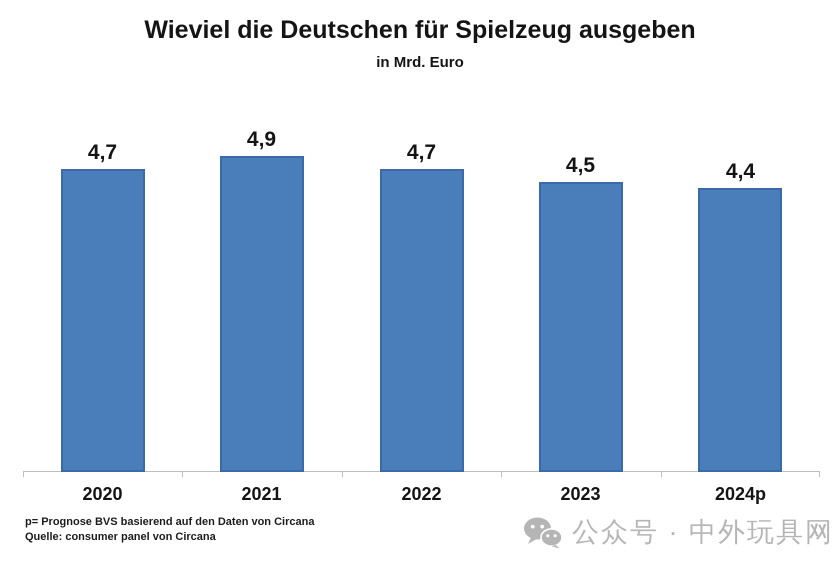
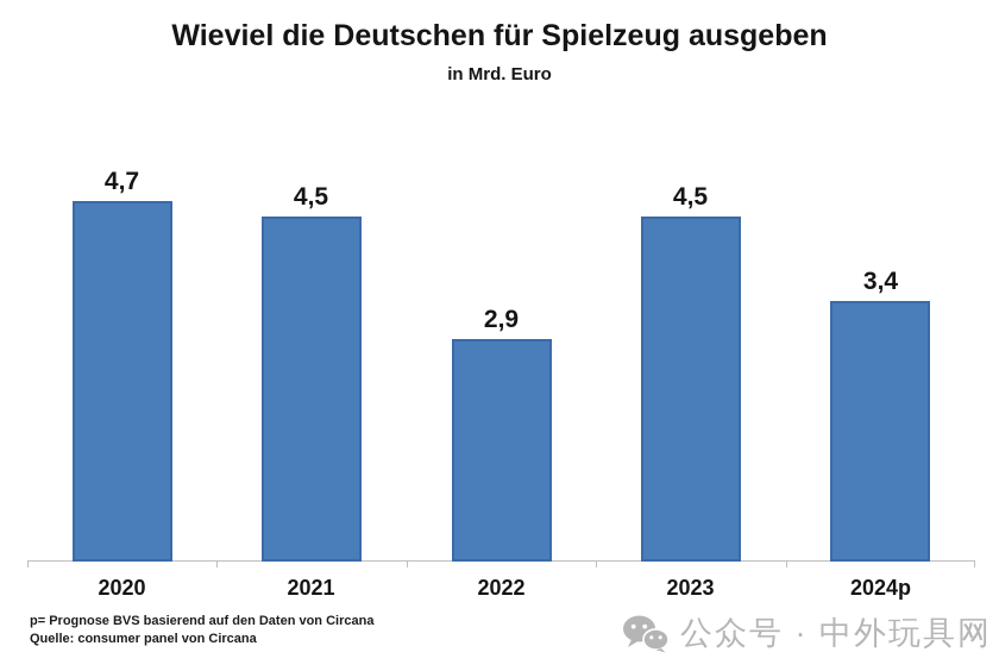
2021: 4,9 -> 4,5
2022: 4,7 -> 2,9
2024p: 4,4 -> 3,4
